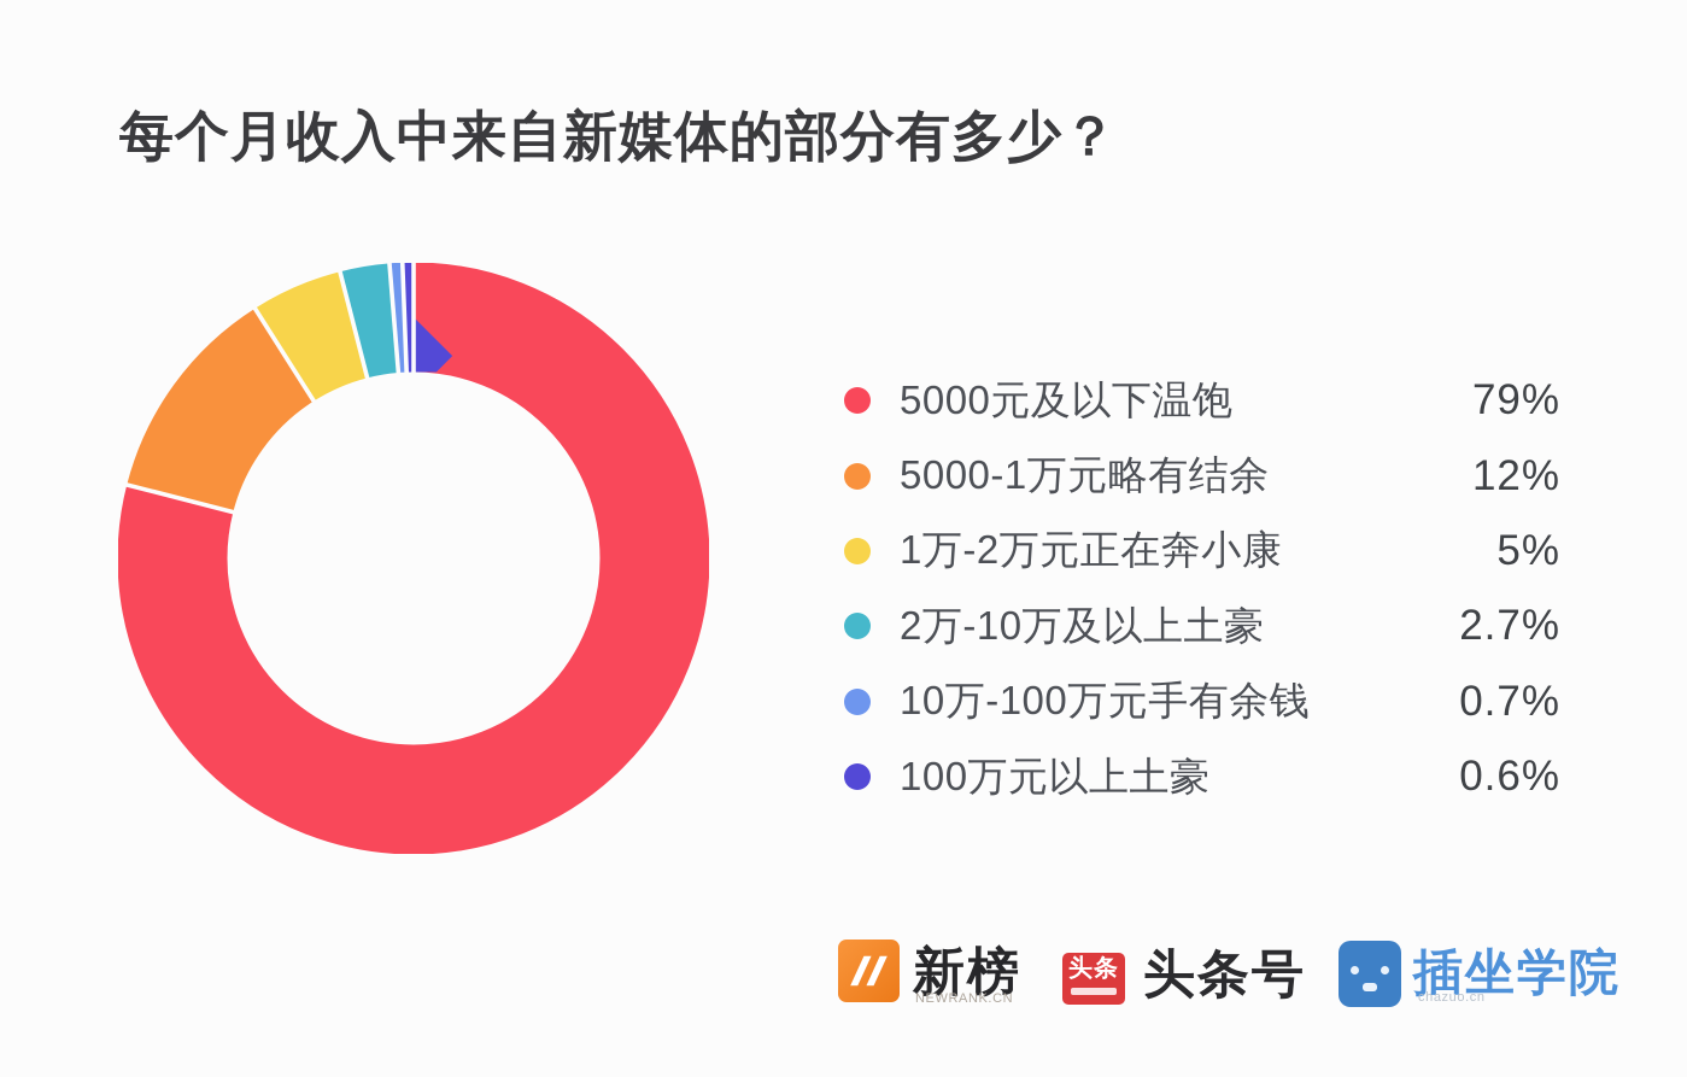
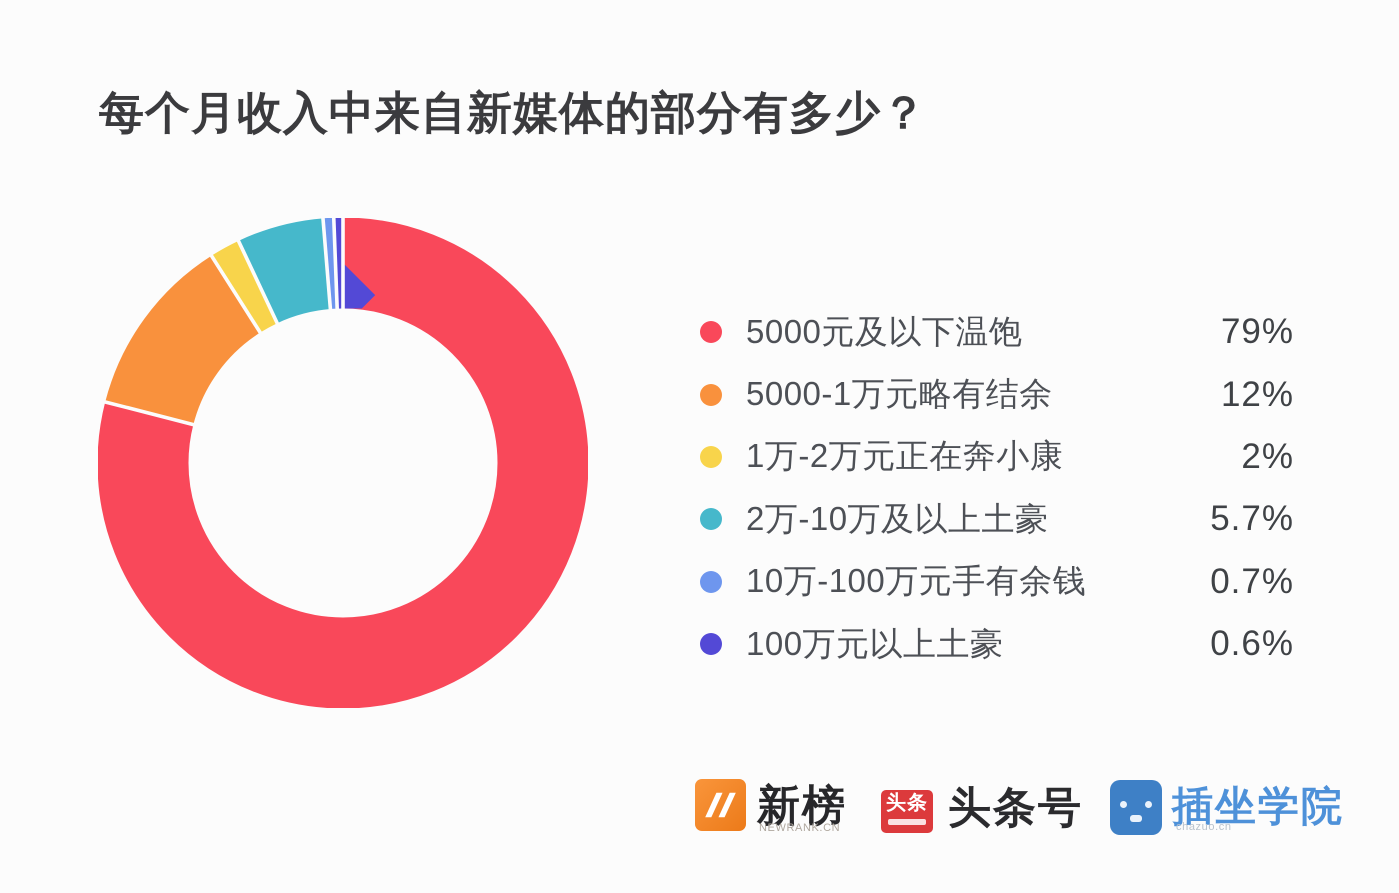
1万-2万元正在奔小康: 5% -> 2%
2万-10万及以上土豪: 2.7% -> 5.7%
